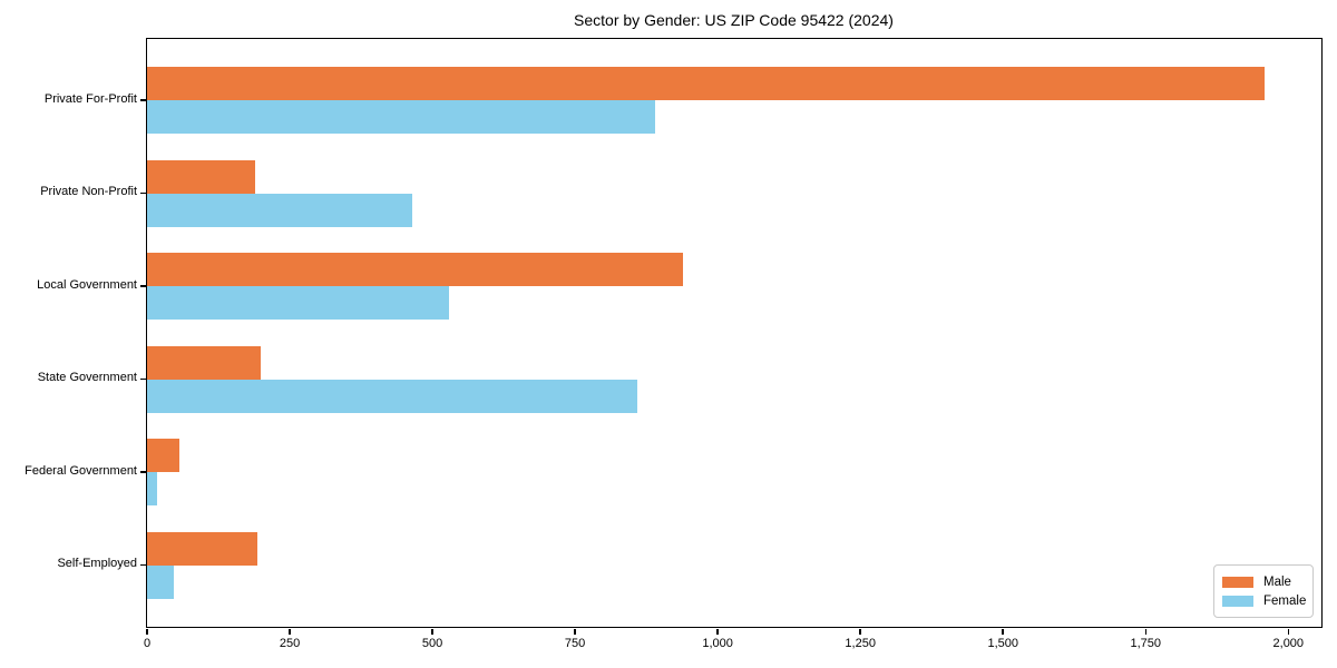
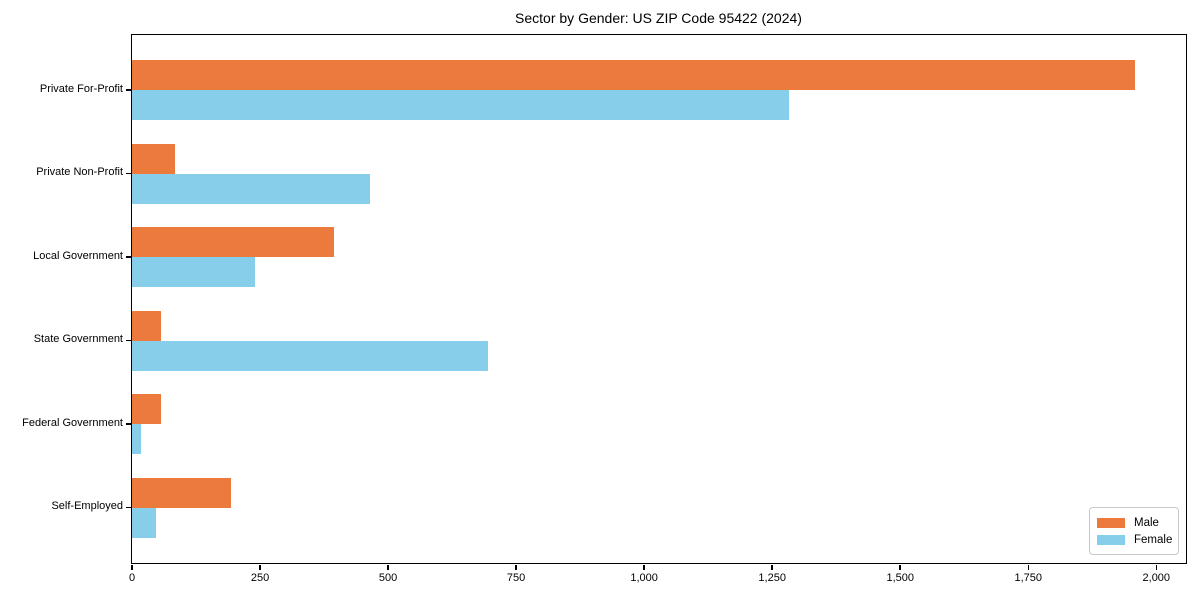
Female/Private For-Profit: 890 -> 1280
Male/Private Non-Profit: 190 -> 80
Male/Local Government: 940 -> 390
Female/Local Government: 530 -> 240
Male/State Government: 200 -> 60
Female/State Government: 860 -> 700
